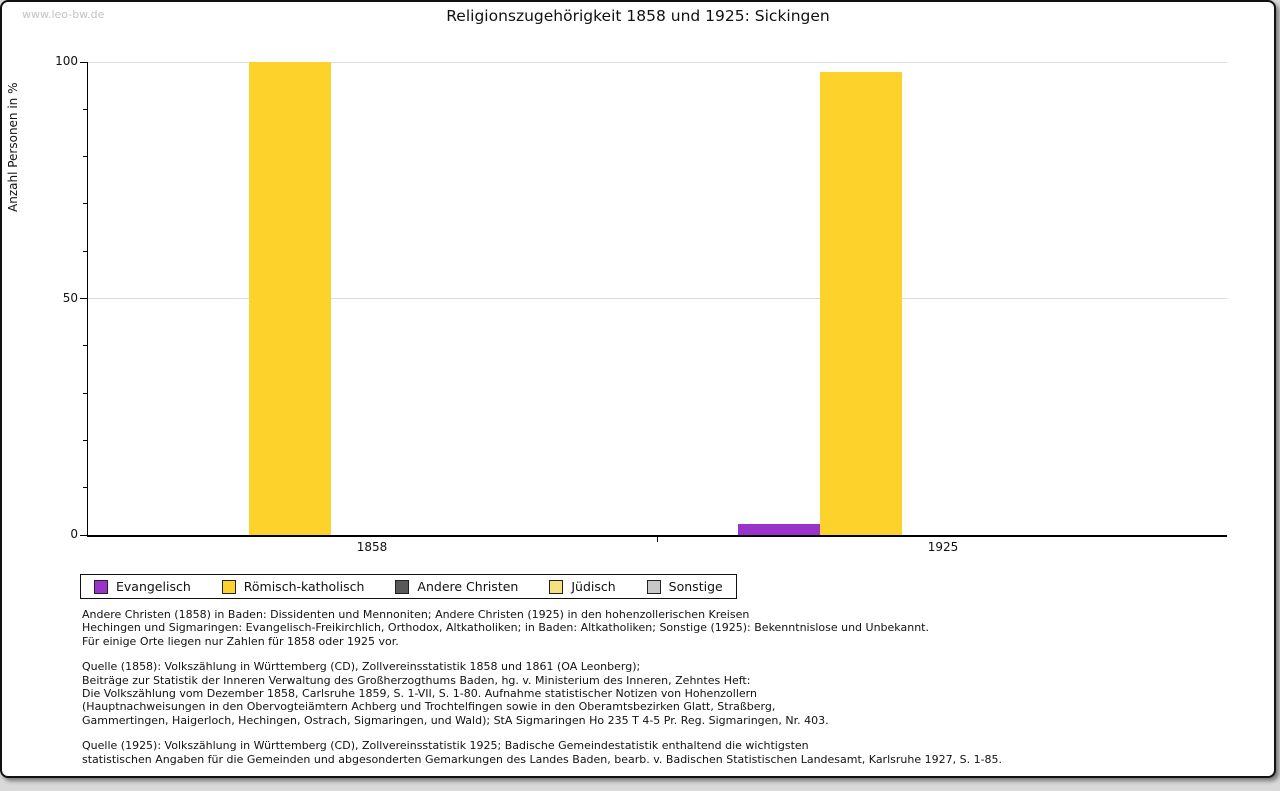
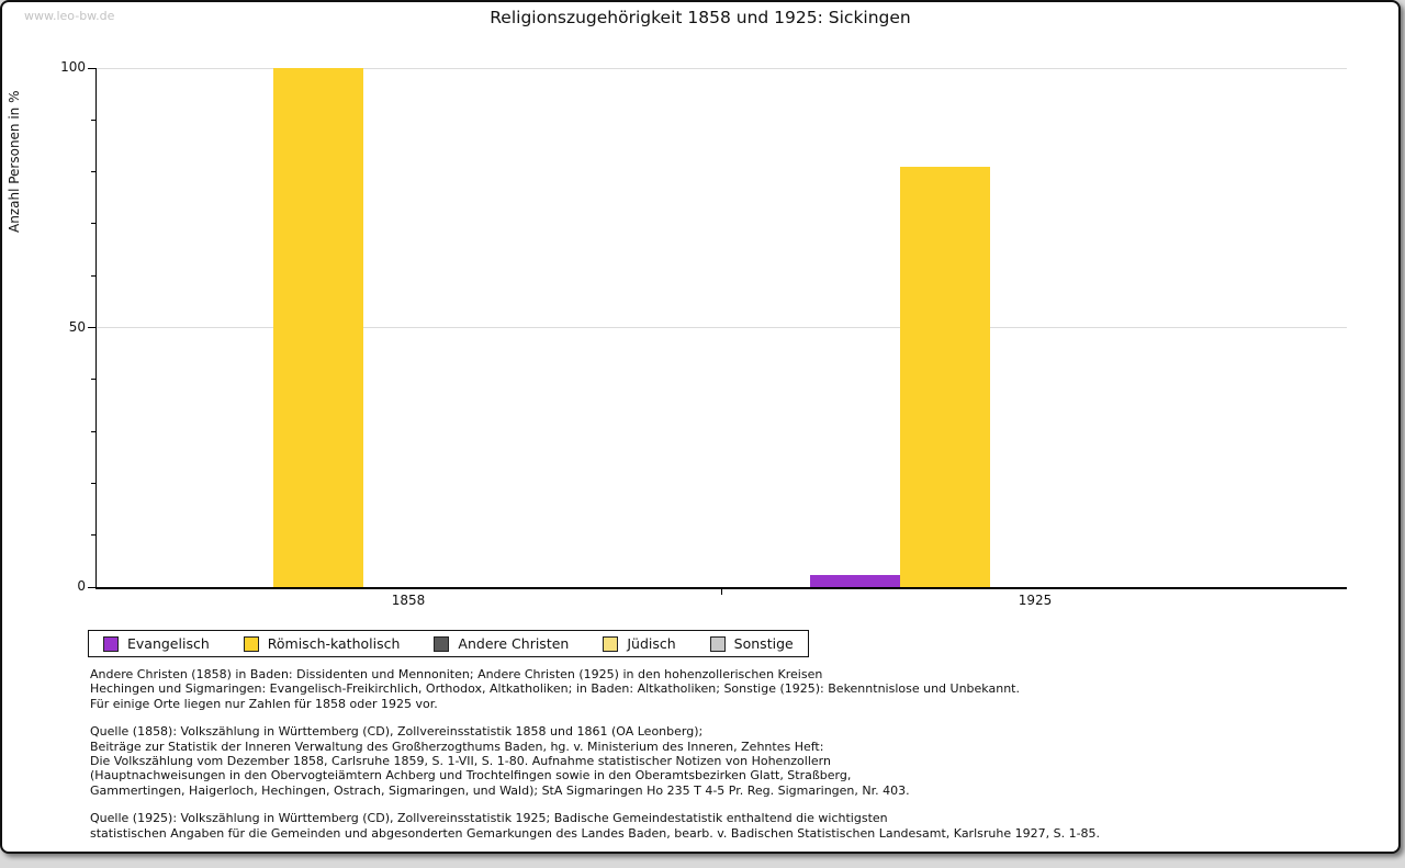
Römisch-katholisch/1925: 98 -> 81
